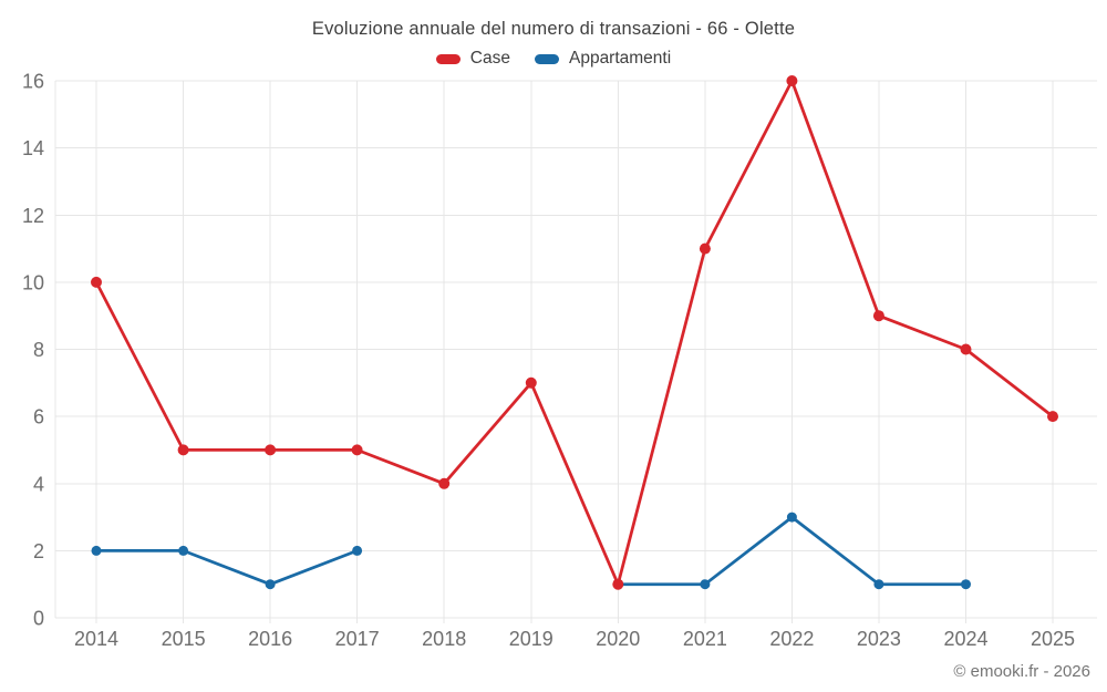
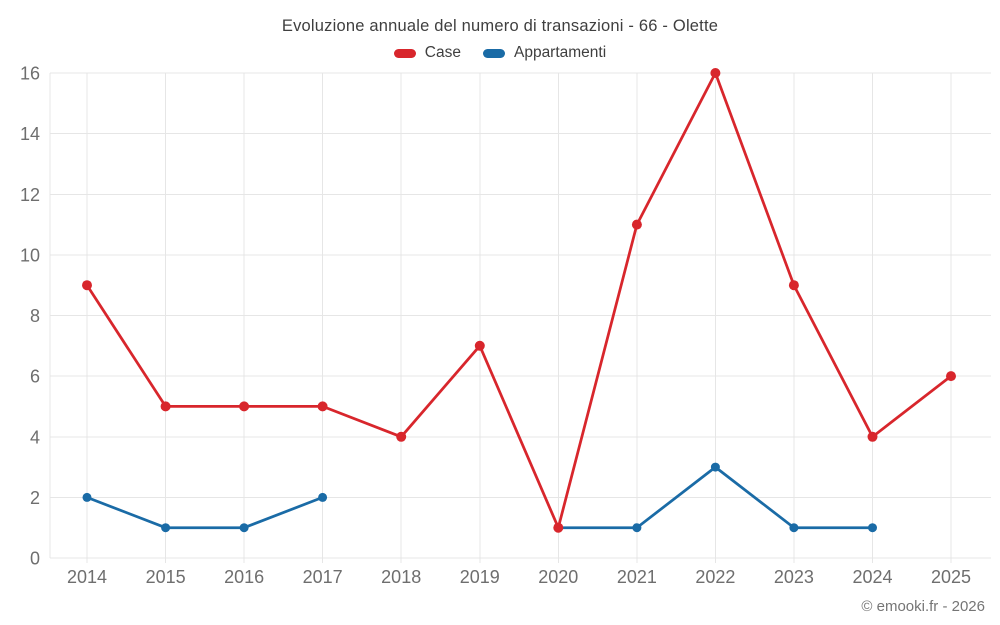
Case/2014: 10 -> 9
Appartamenti/2015: 2 -> 1
Case/2024: 8 -> 4
